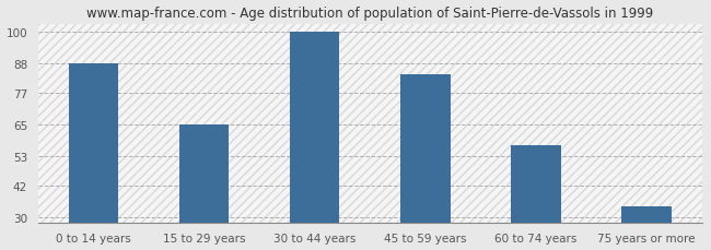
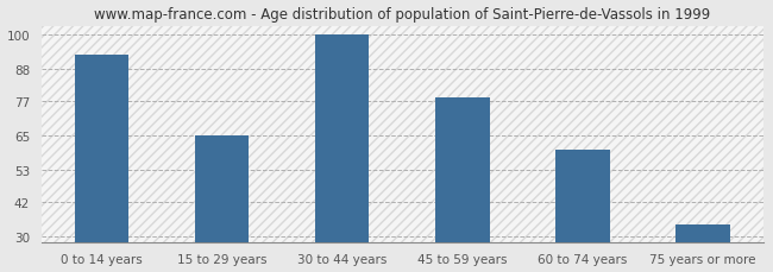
0 to 14 years: 88 -> 93
45 to 59 years: 84 -> 78
60 to 74 years: 57 -> 60
